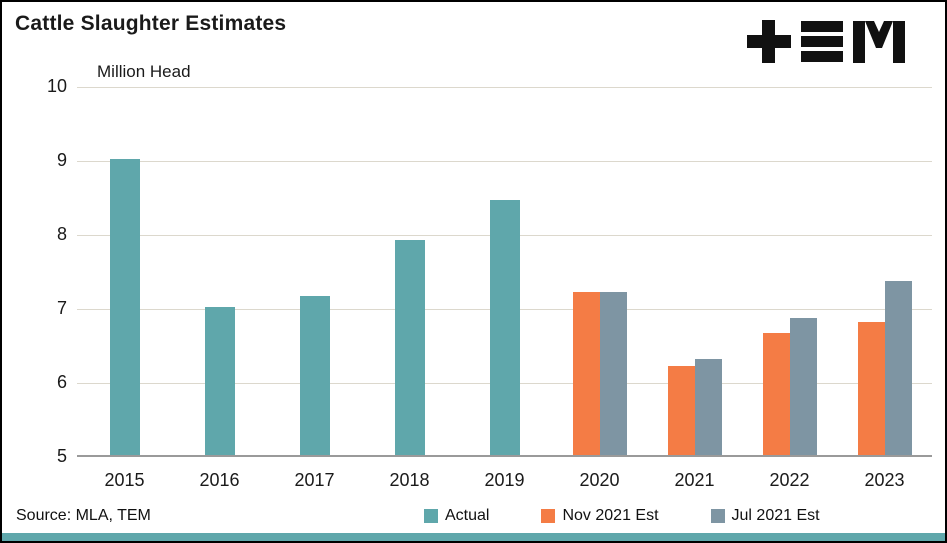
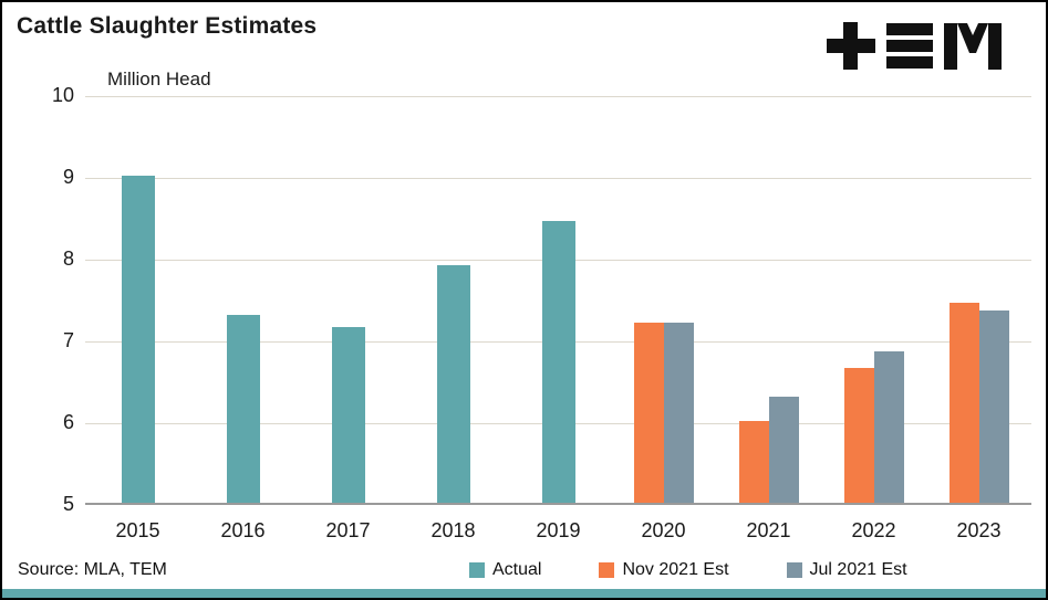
Actual/2016: 7.0 -> 7.3
Nov 2021 Est/2021: 6.2 -> 6.0
Nov 2021 Est/2023: 6.8 -> 7.5
